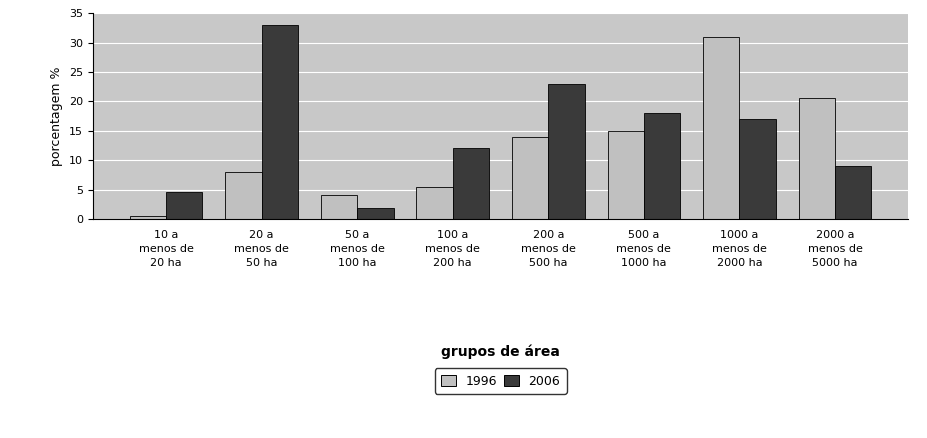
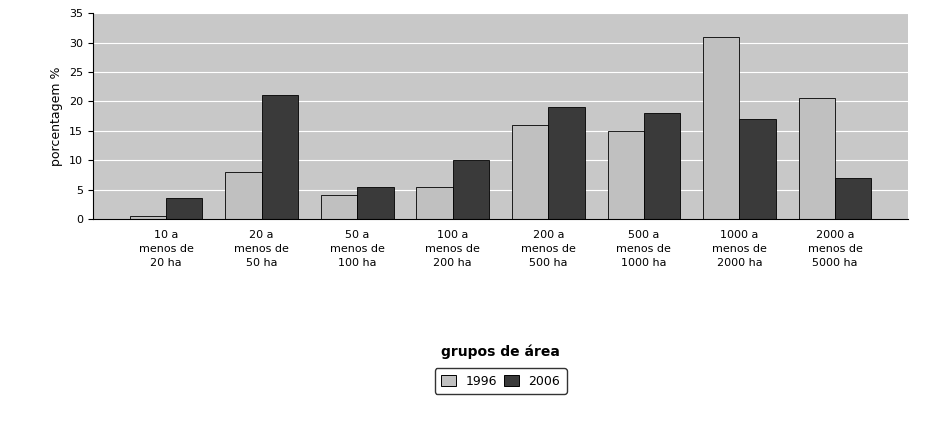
2006/10 a menos de 20 ha: 4.6 -> 3.5
2006/20 a menos de 50 ha: 33.0 -> 21.0
2006/50 a menos de 100 ha: 1.8 -> 5.5
2006/100 a menos de 200 ha: 12.0 -> 10.0
1996/200 a menos de 500 ha: 14.0 -> 16.0
2006/200 a menos de 500 ha: 23.0 -> 19.0
2006/2000 a menos de 5000 ha: 9.0 -> 7.0
